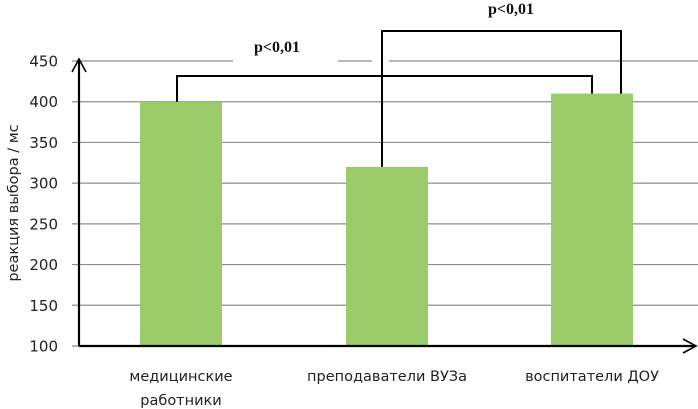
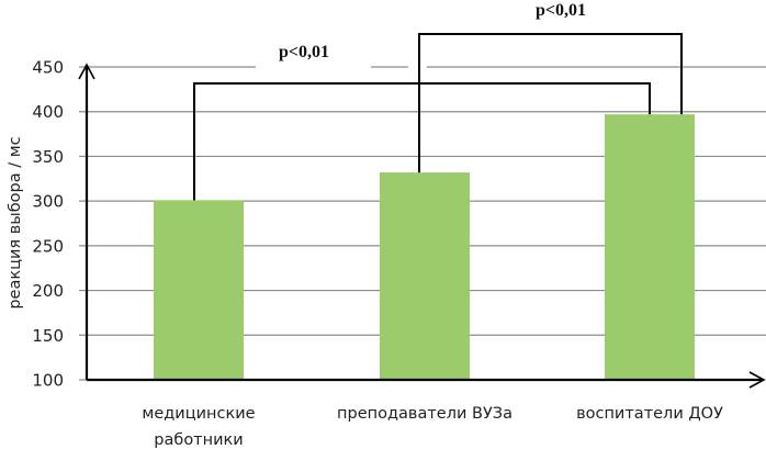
медицинские работники: 400 -> 300
преподаватели ВУЗа: 320 -> 330
воспитатели ДОУ: 410 -> 400
